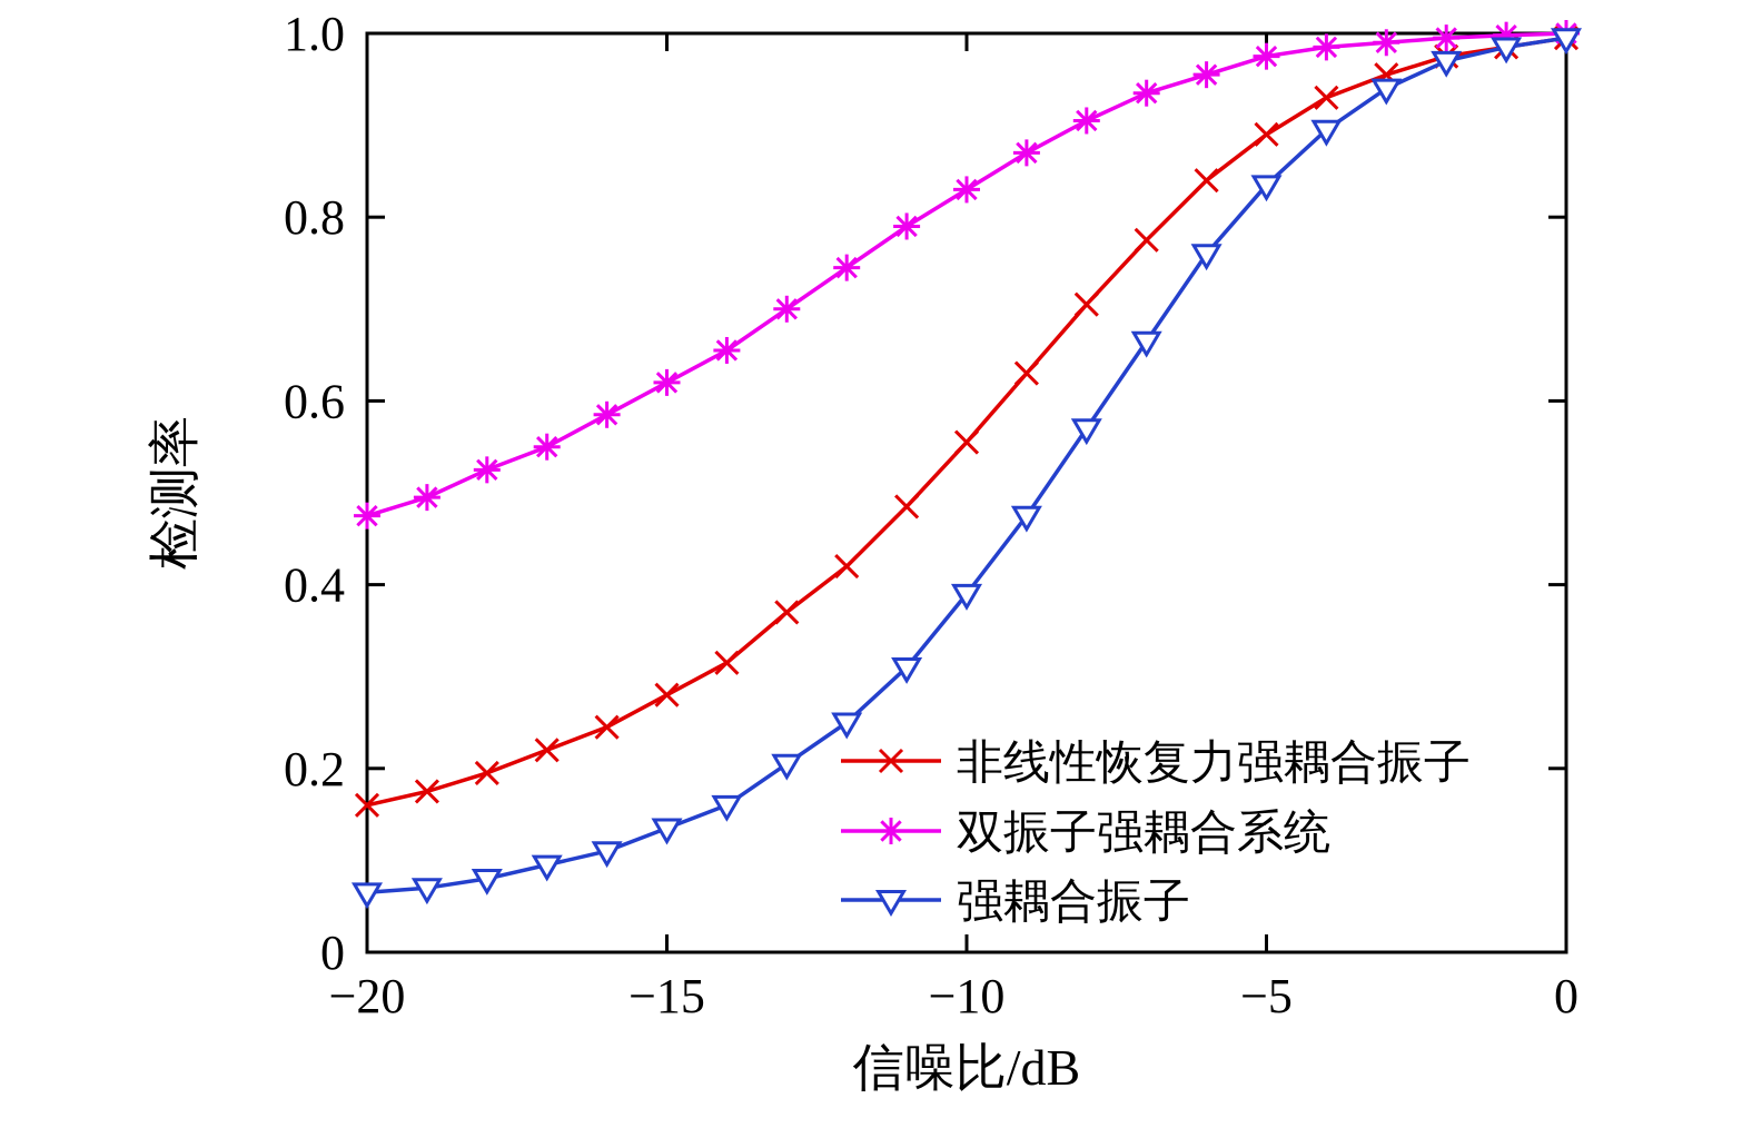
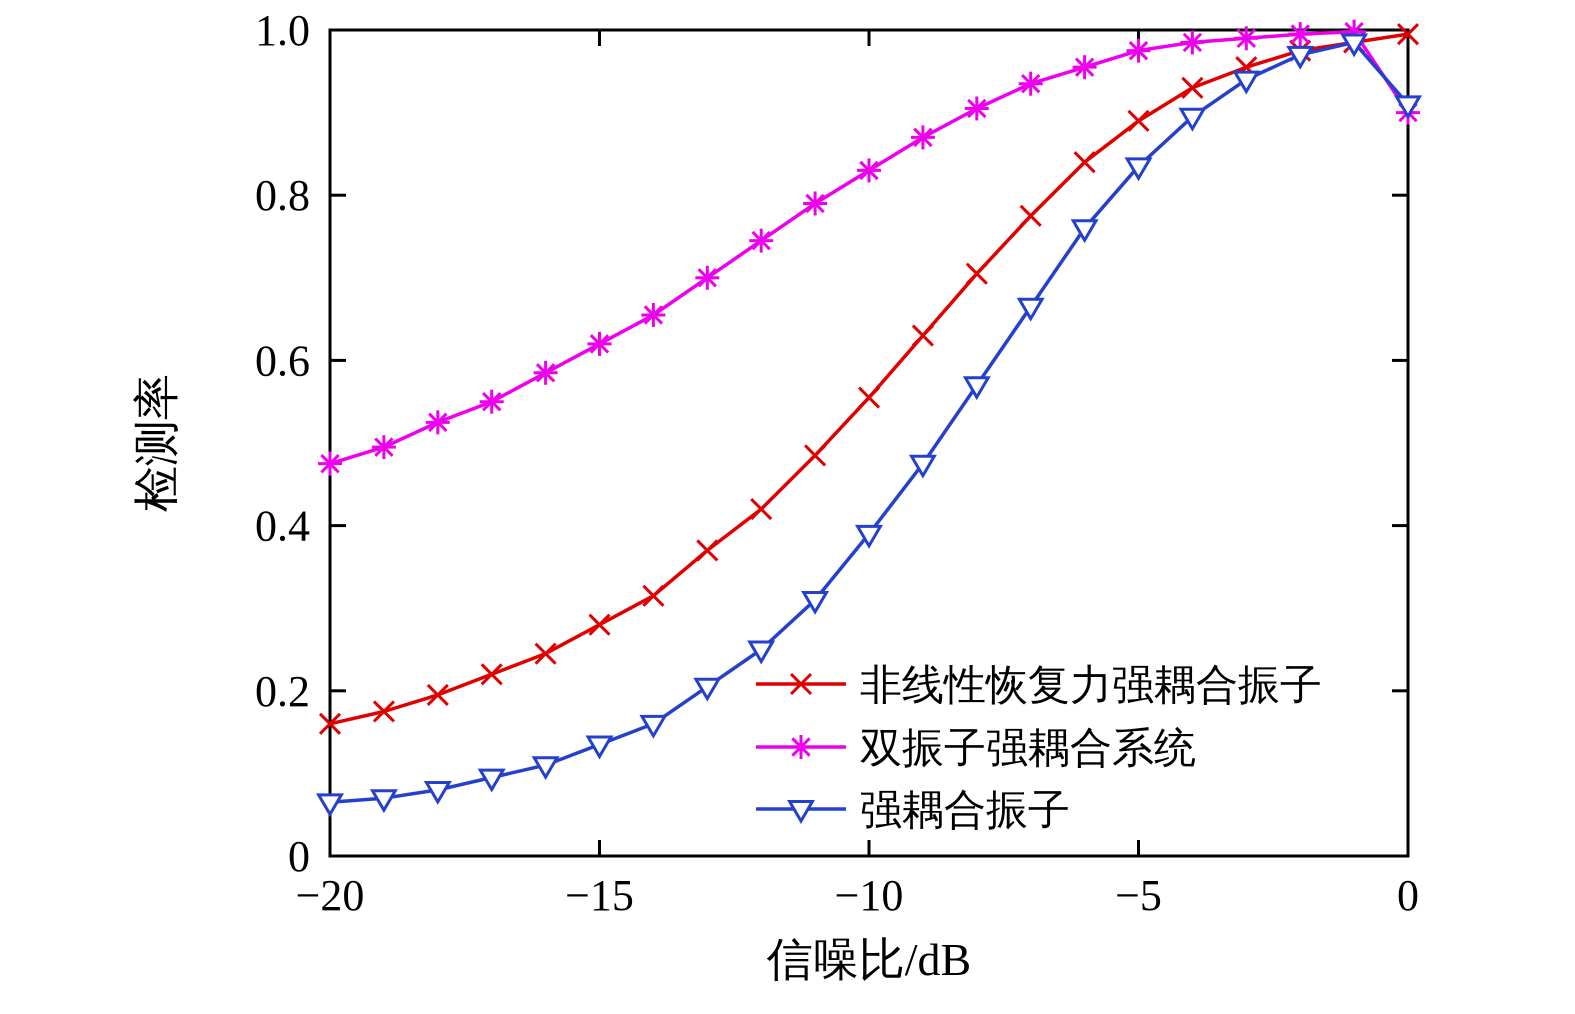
双振子强耦合系统/0: 1.00 -> 0.90
强耦合振子/0: 0.99 -> 0.91
